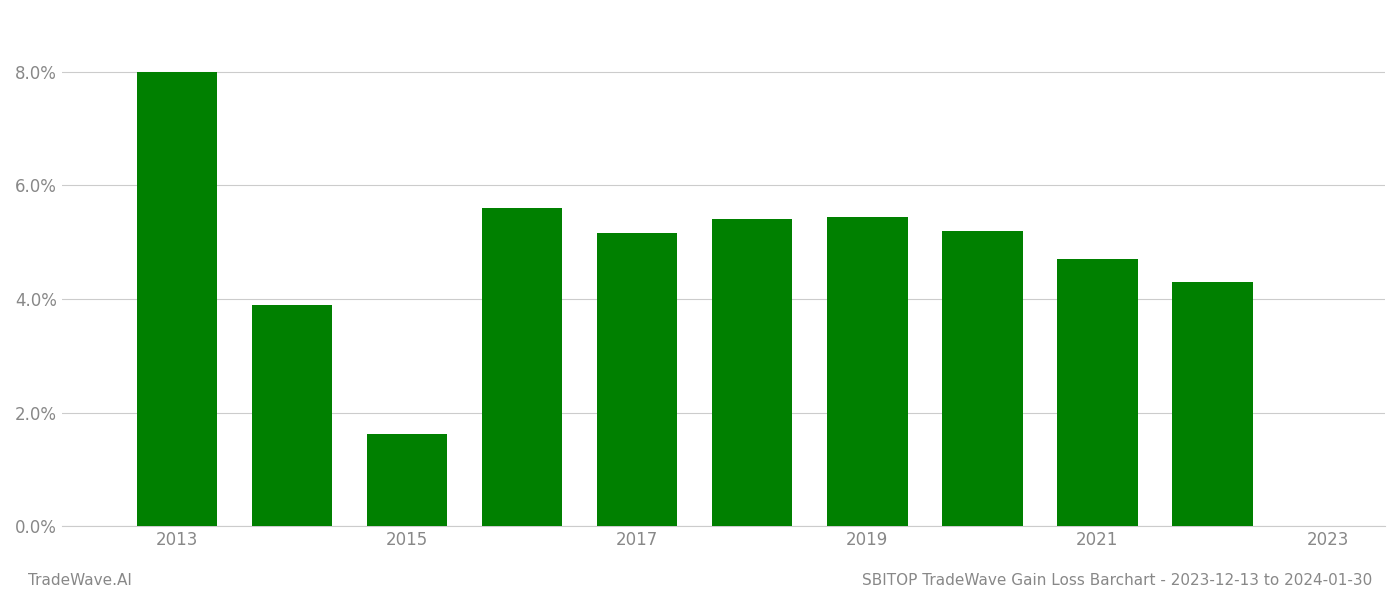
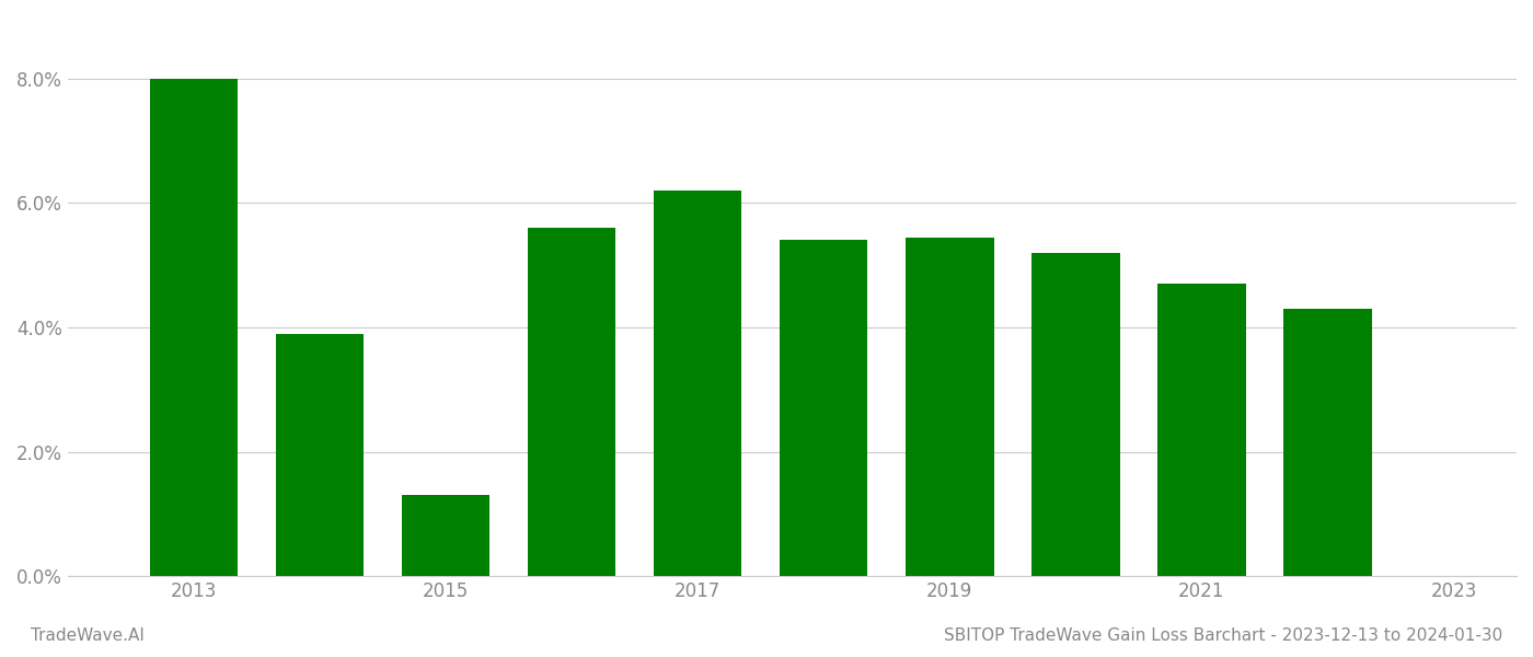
2015: 1.62% -> 1.30%
2017: 5.16% -> 6.20%
